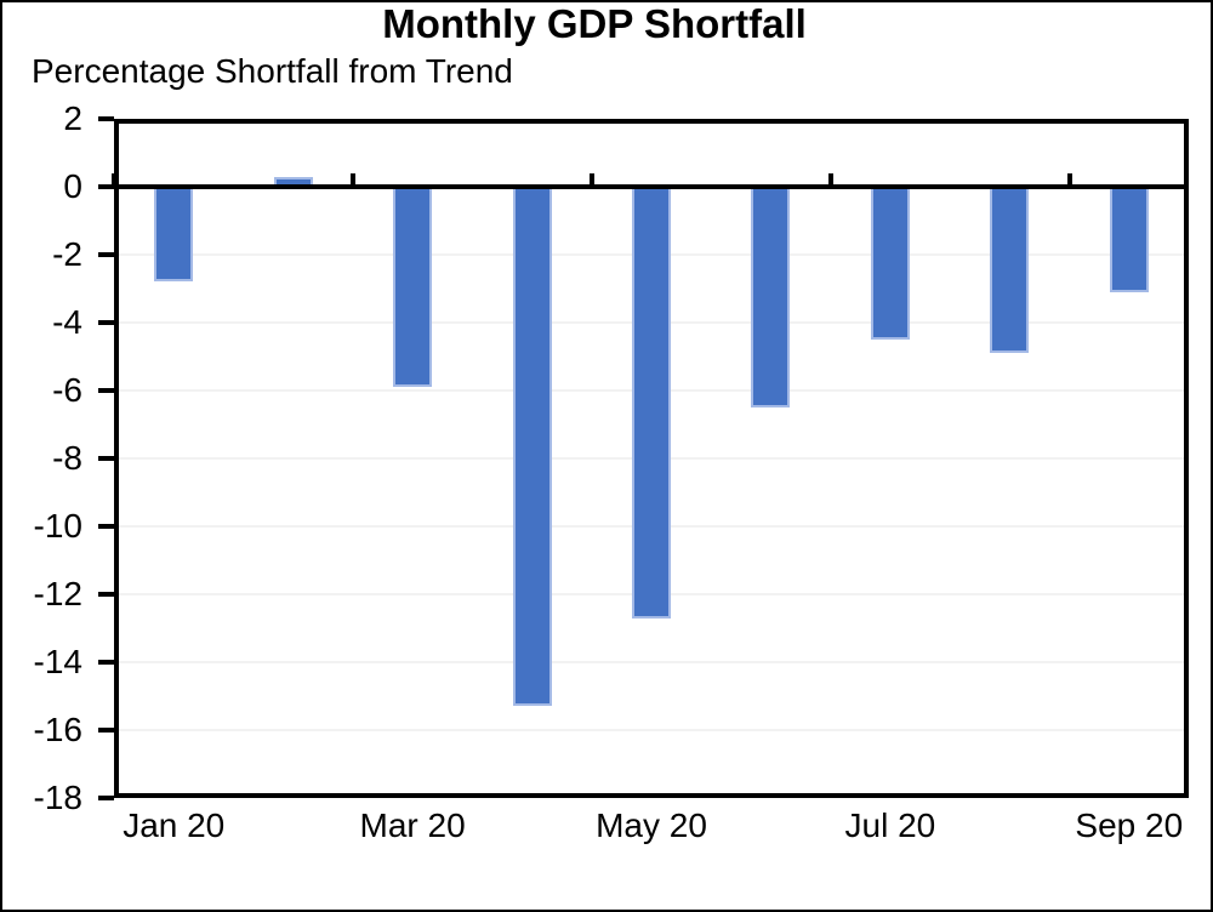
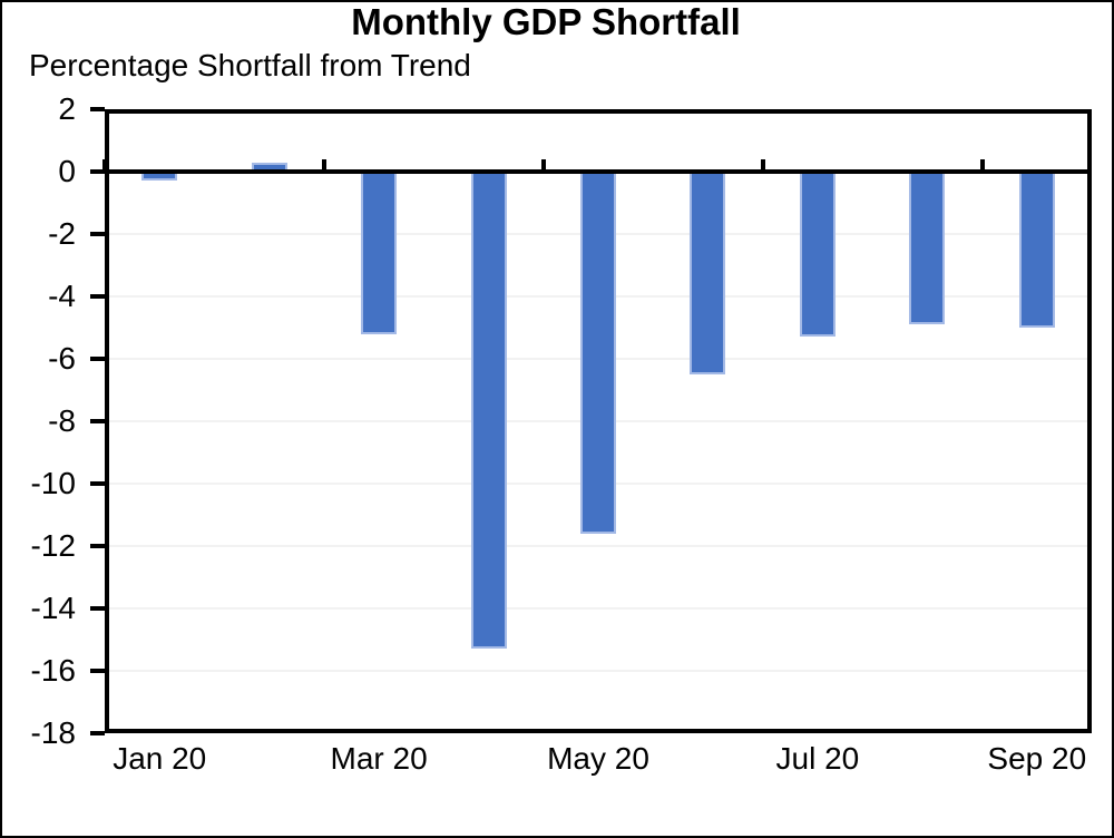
Jan 20: -2.8 -> -0.3
Mar 20: -5.9 -> -5.2
May 20: -12.7 -> -11.6
Jul 20: -4.5 -> -5.3
Sep 20: -3.1 -> -5.0
